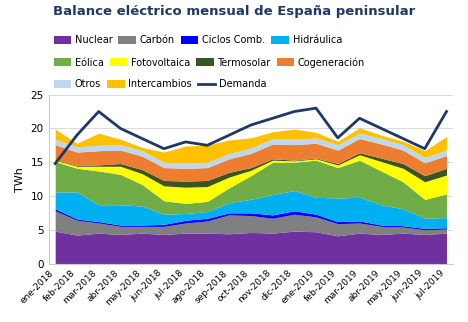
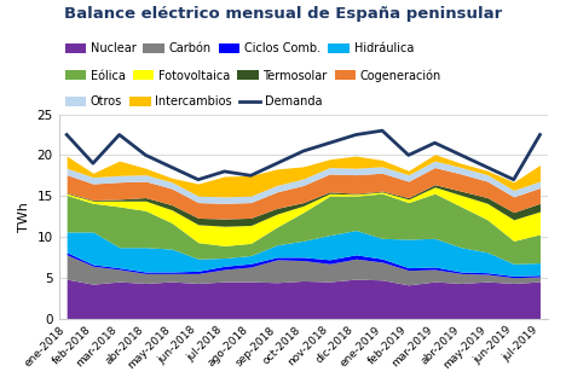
Demanda/ene-2018: 14.8 -> 22.5
Demanda/feb-2019: 18.6 -> 20.0
